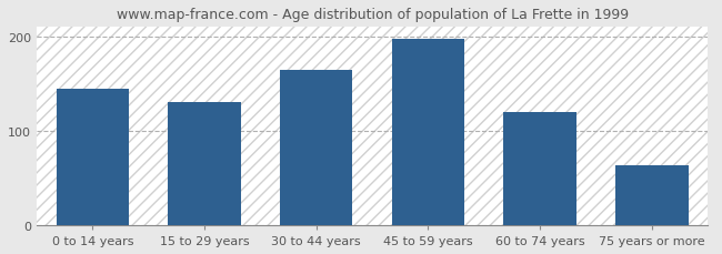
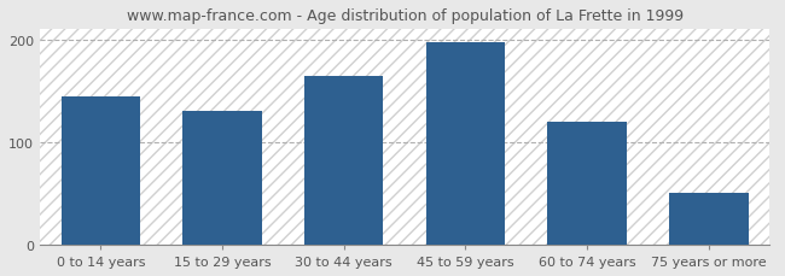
75 years or more: 64 -> 50
